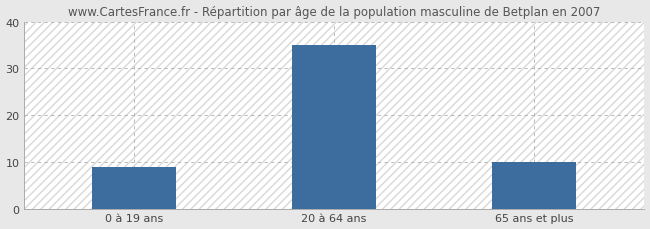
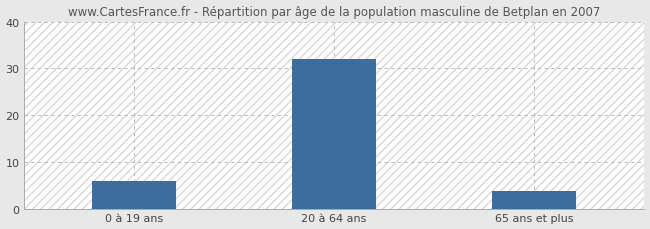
0 à 19 ans: 9 -> 6
20 à 64 ans: 35 -> 32
65 ans et plus: 10 -> 4
